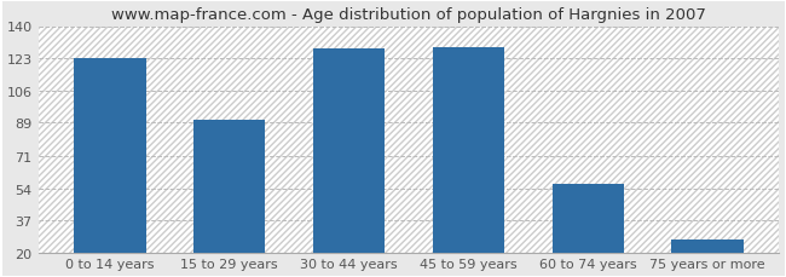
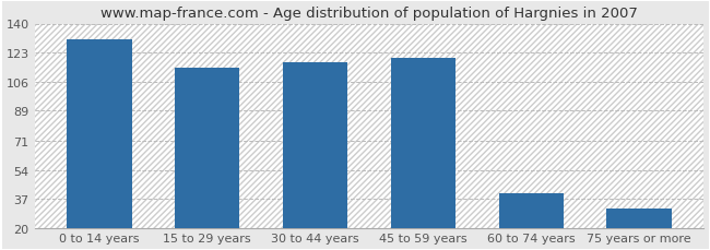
0 to 14 years: 123 -> 131
15 to 29 years: 90 -> 114
30 to 44 years: 128 -> 117
45 to 59 years: 129 -> 120
60 to 74 years: 56 -> 40
75 years or more: 27 -> 31
